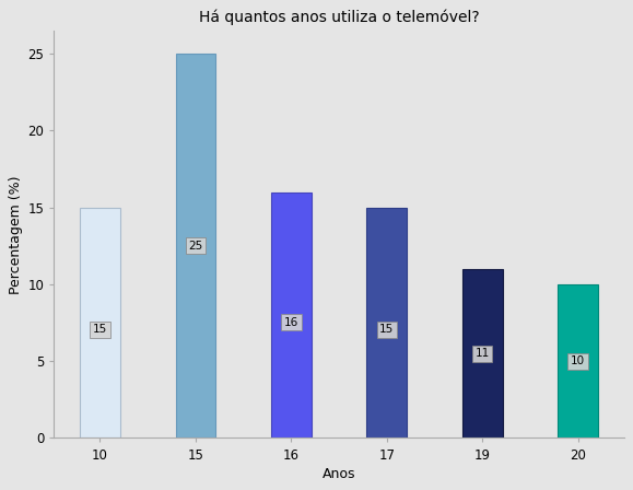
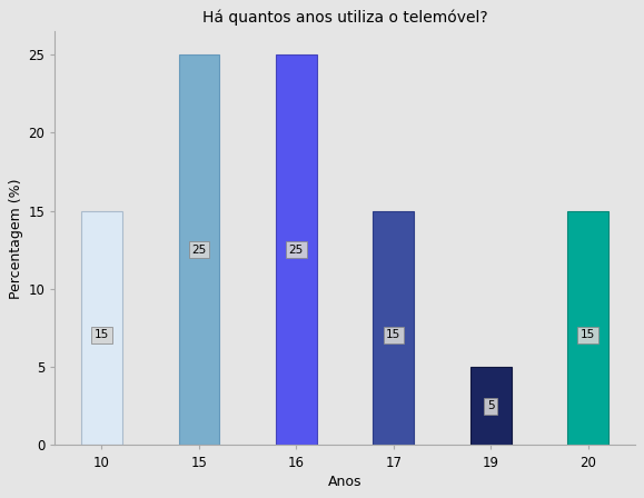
16: 16 -> 25
19: 11 -> 5
20: 10 -> 15
